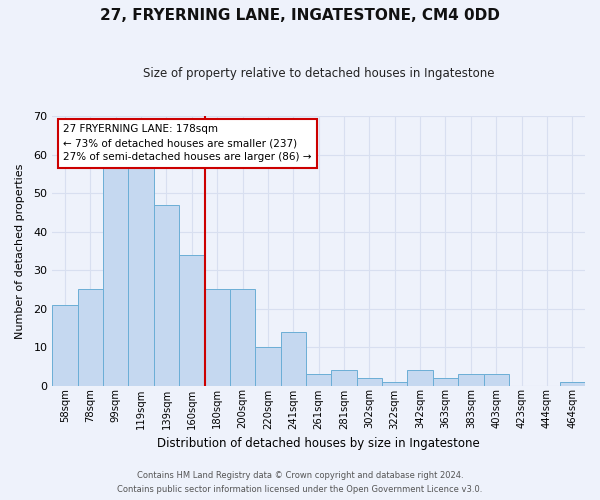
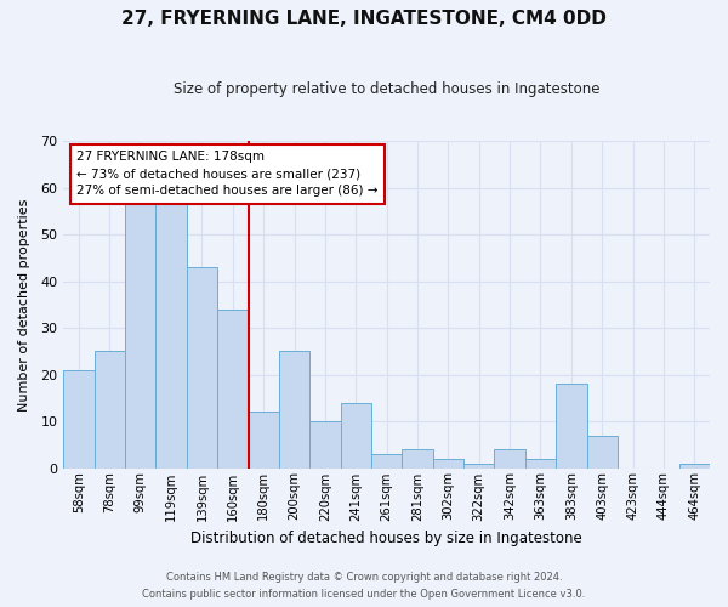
139sqm: 47 -> 43
180sqm: 25 -> 12
383sqm: 3 -> 18
403sqm: 3 -> 7
